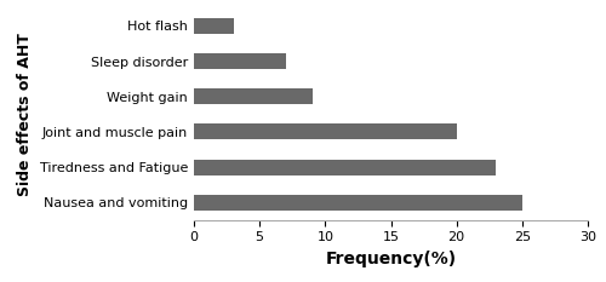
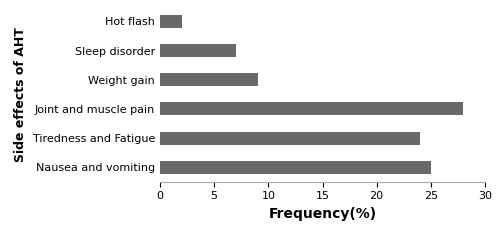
Hot flash: 3 -> 2
Joint and muscle pain: 20 -> 28
Tiredness and Fatigue: 23 -> 24
